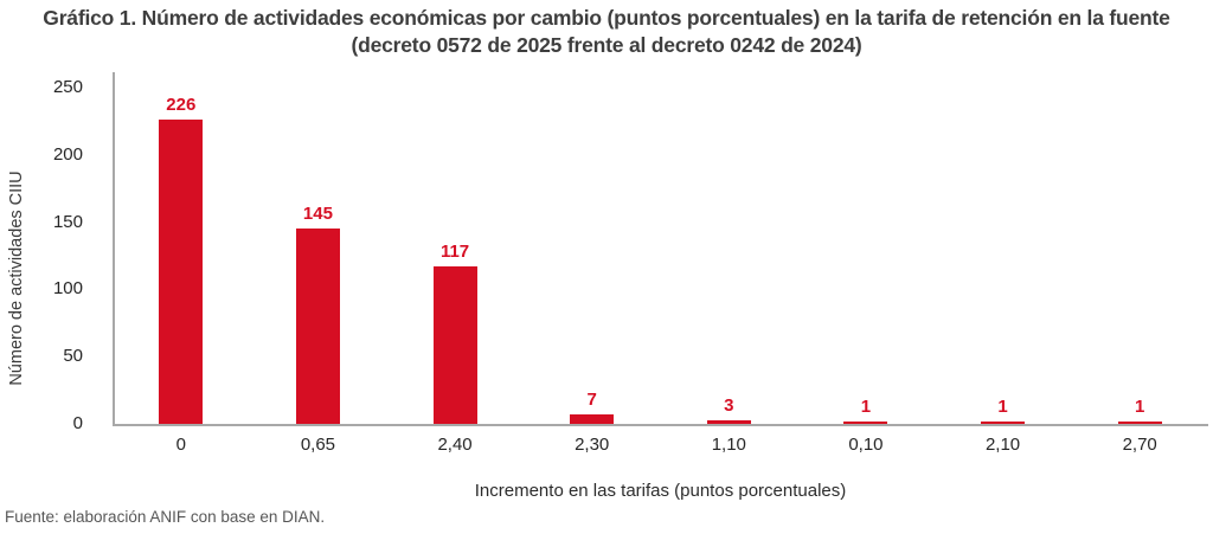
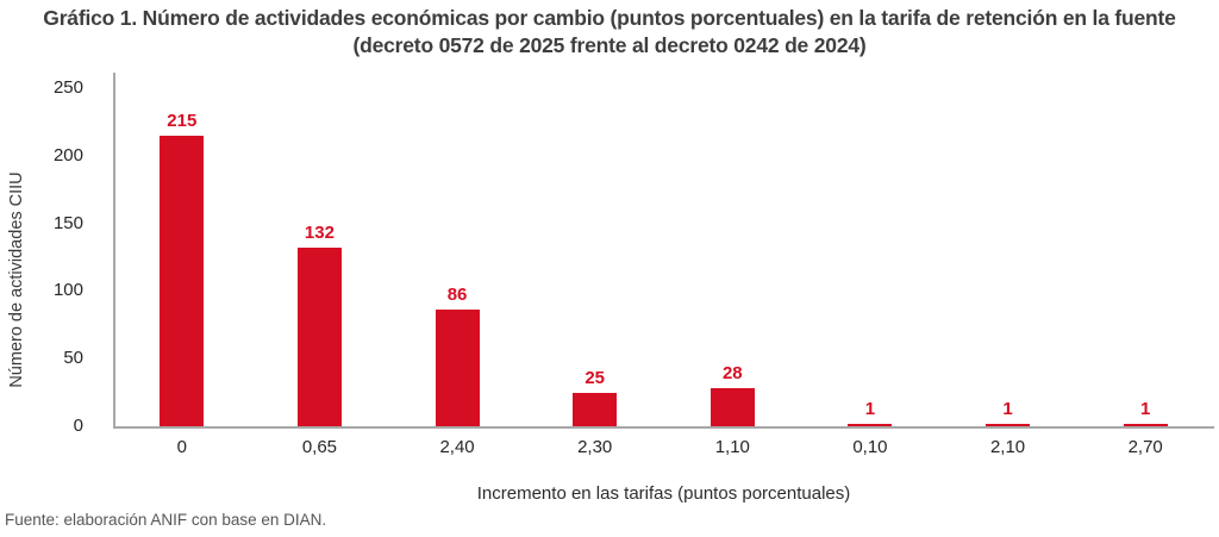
0: 226 -> 215
0,65: 145 -> 132
2,40: 117 -> 86
2,30: 7 -> 25
1,10: 3 -> 28
